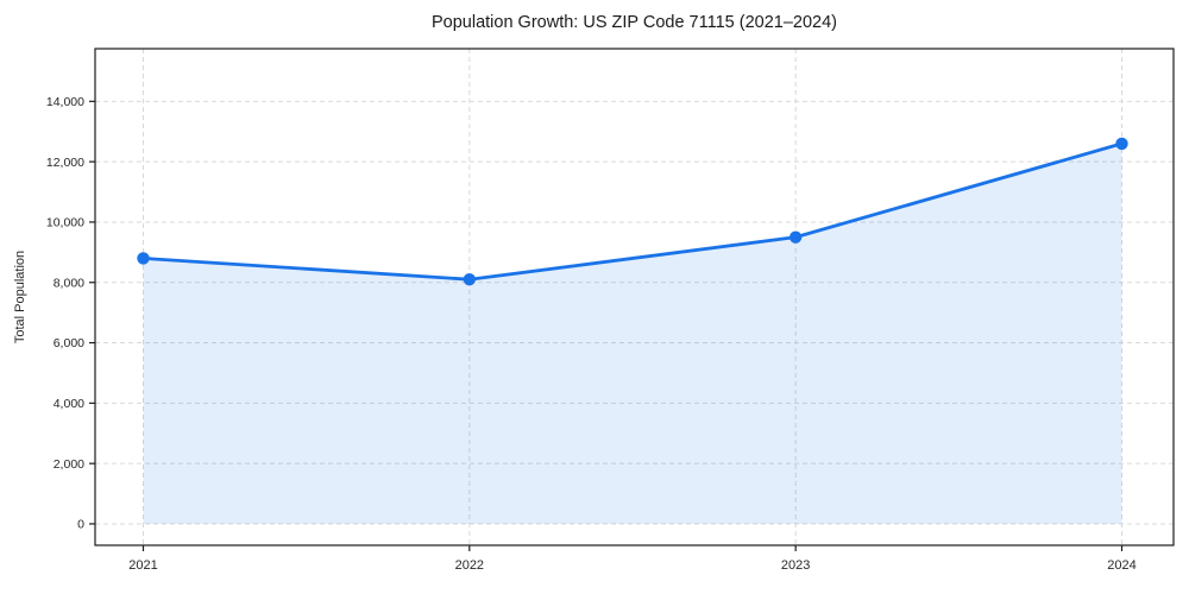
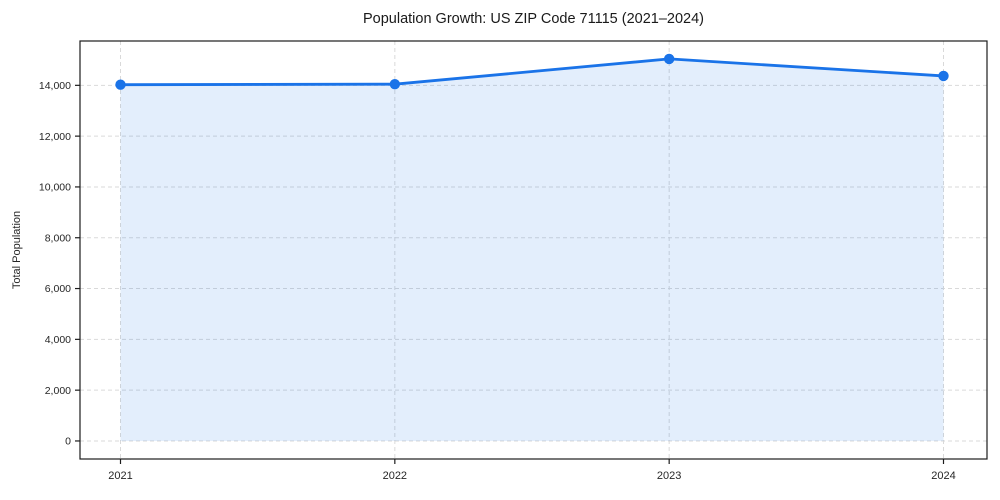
2021: 8800 -> 14000
2022: 8100 -> 14000
2023: 9500 -> 15000
2024: 12600 -> 14400
